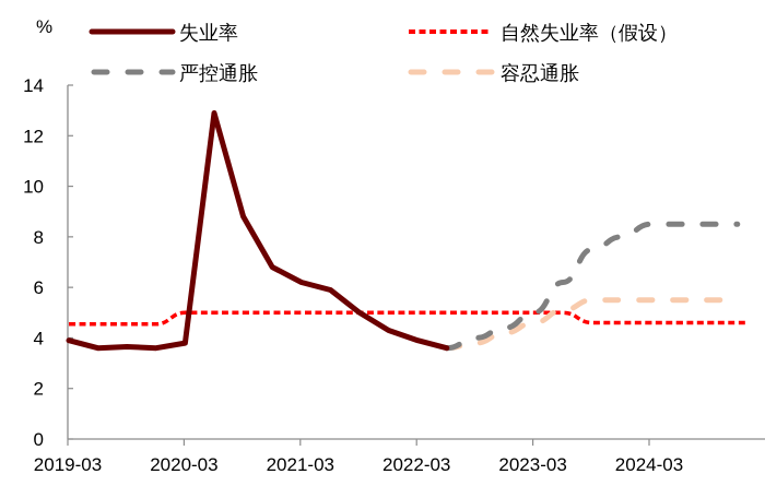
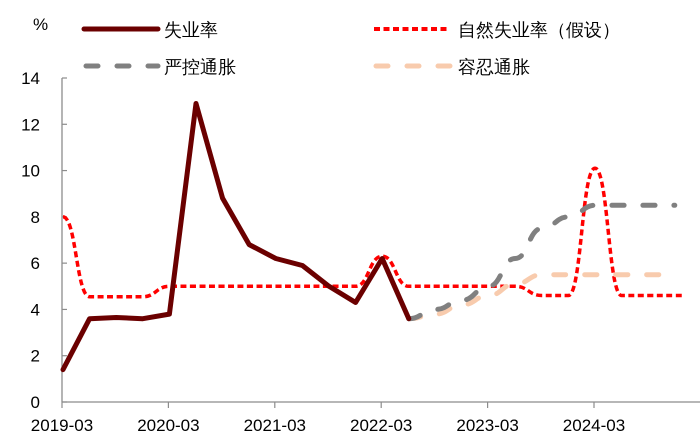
失业率/2019-03: 3.9 -> 1.4
自然失业率（假设）/2019-03: 4.5 -> 8.0
失业率/2022-03: 3.9 -> 6.2
自然失业率（假设）/2022-03: 5.0 -> 6.3
自然失业率（假设）/2024-03: 4.6 -> 10.1
